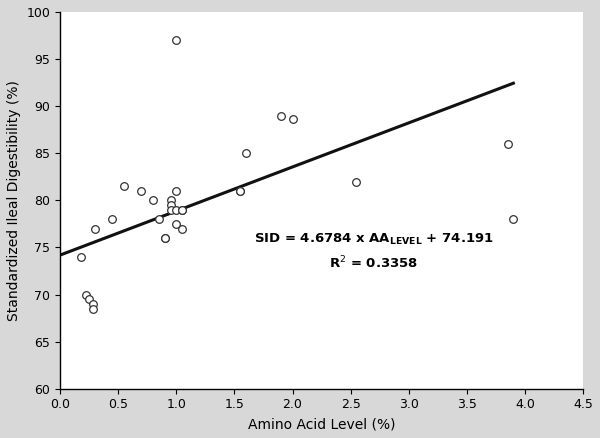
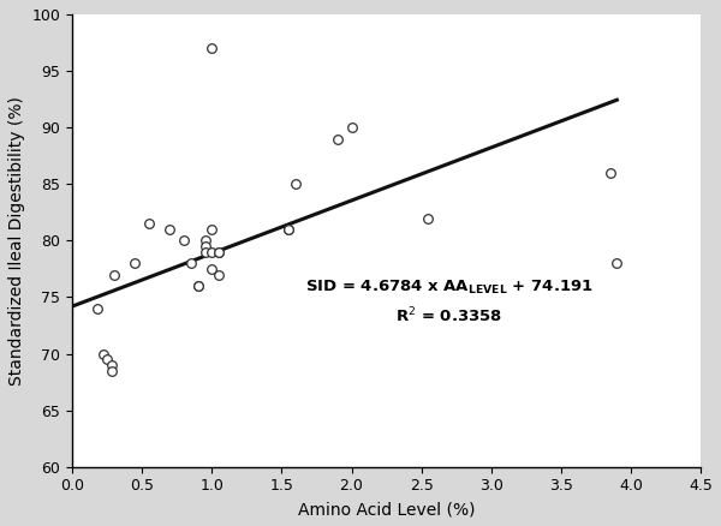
2.0: 88.6 -> 90.0
